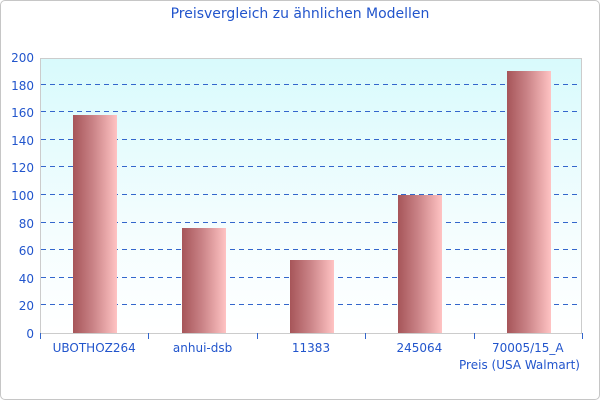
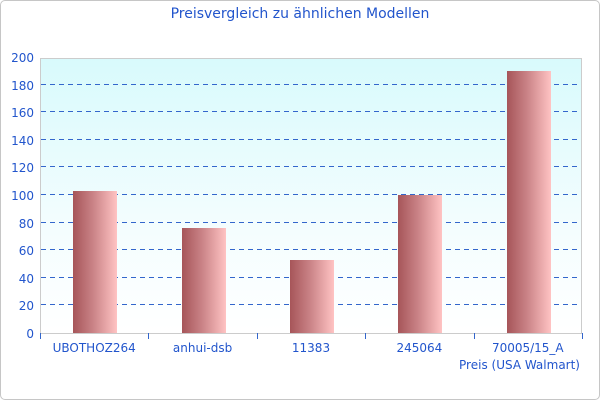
UBOTHOZ264: 158 -> 103
